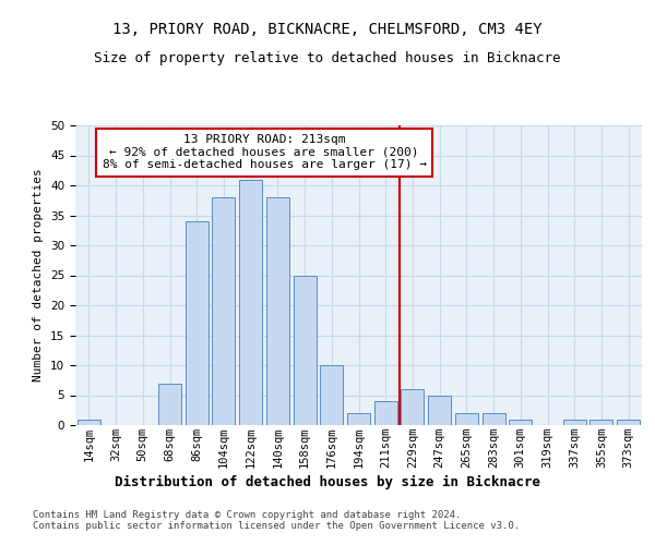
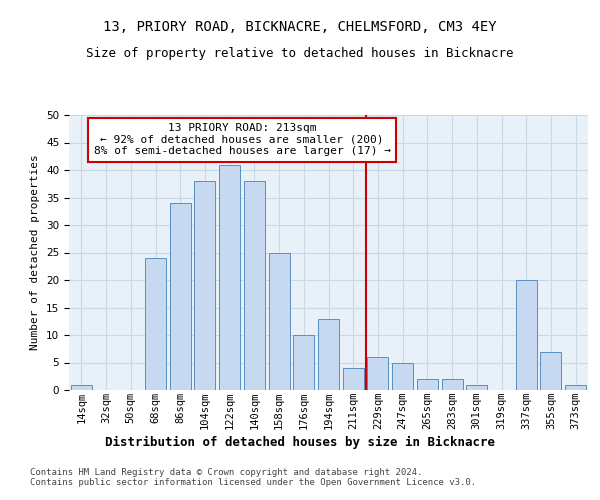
68sqm: 7 -> 24
194sqm: 2 -> 13
337sqm: 1 -> 20
355sqm: 1 -> 7
